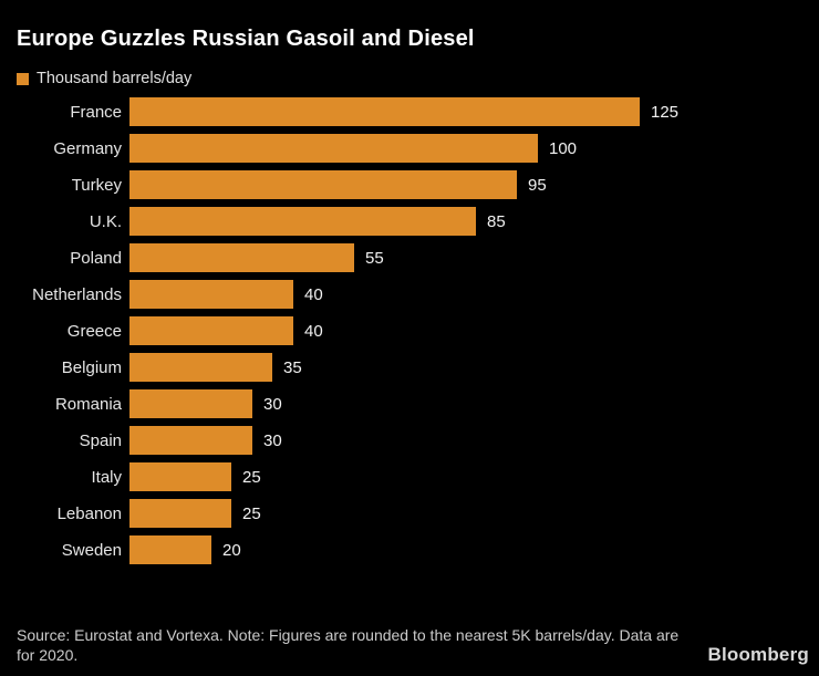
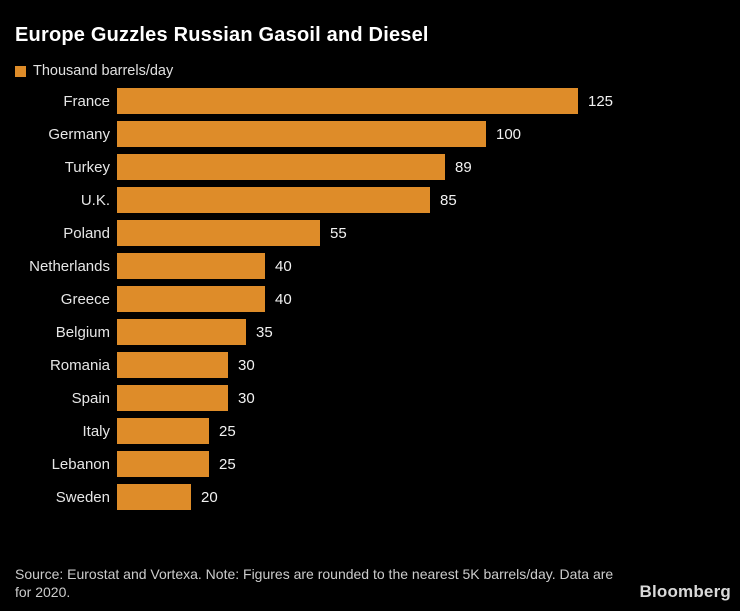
Turkey: 95 -> 89
